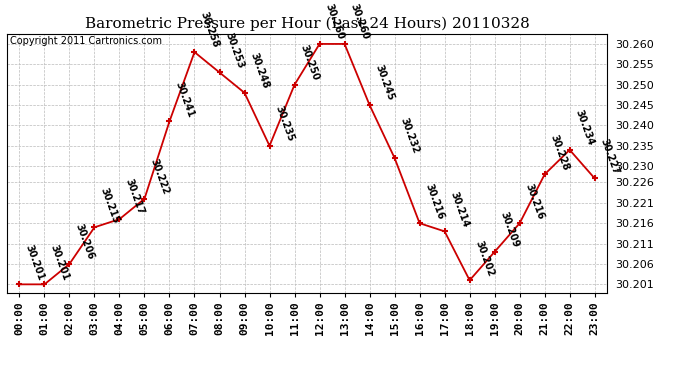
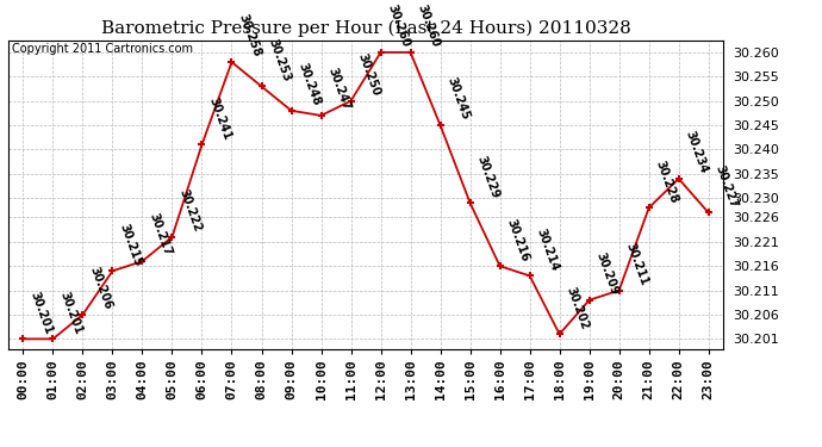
10:00: 30.235 -> 30.247
15:00: 30.232 -> 30.229
20:00: 30.216 -> 30.211
